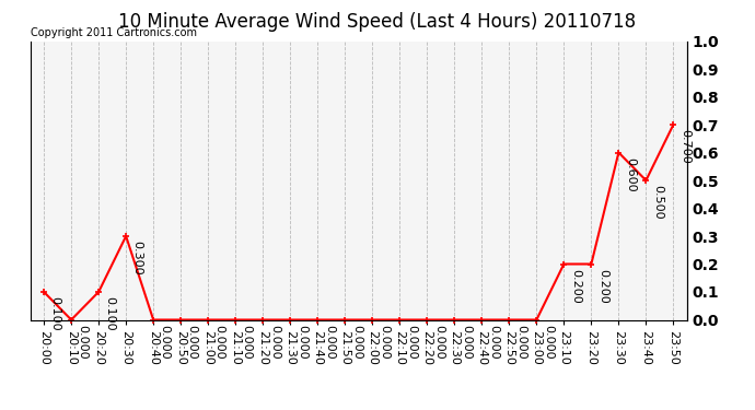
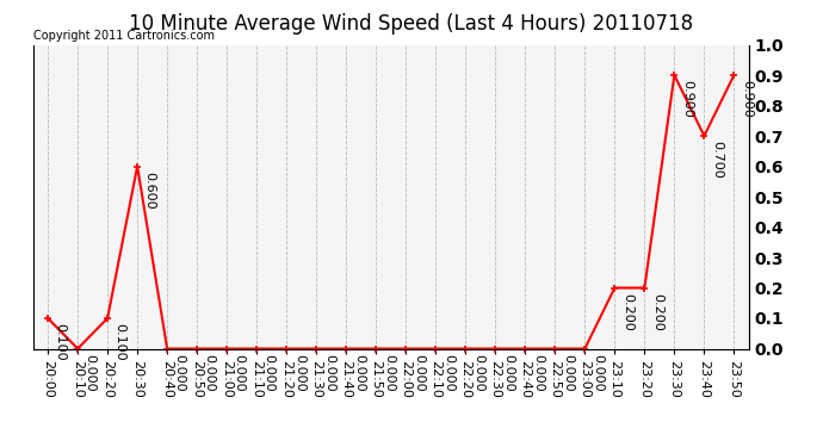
20:30: 0.300 -> 0.600
23:30: 0.600 -> 0.900
23:40: 0.500 -> 0.700
23:50: 0.700 -> 0.900
